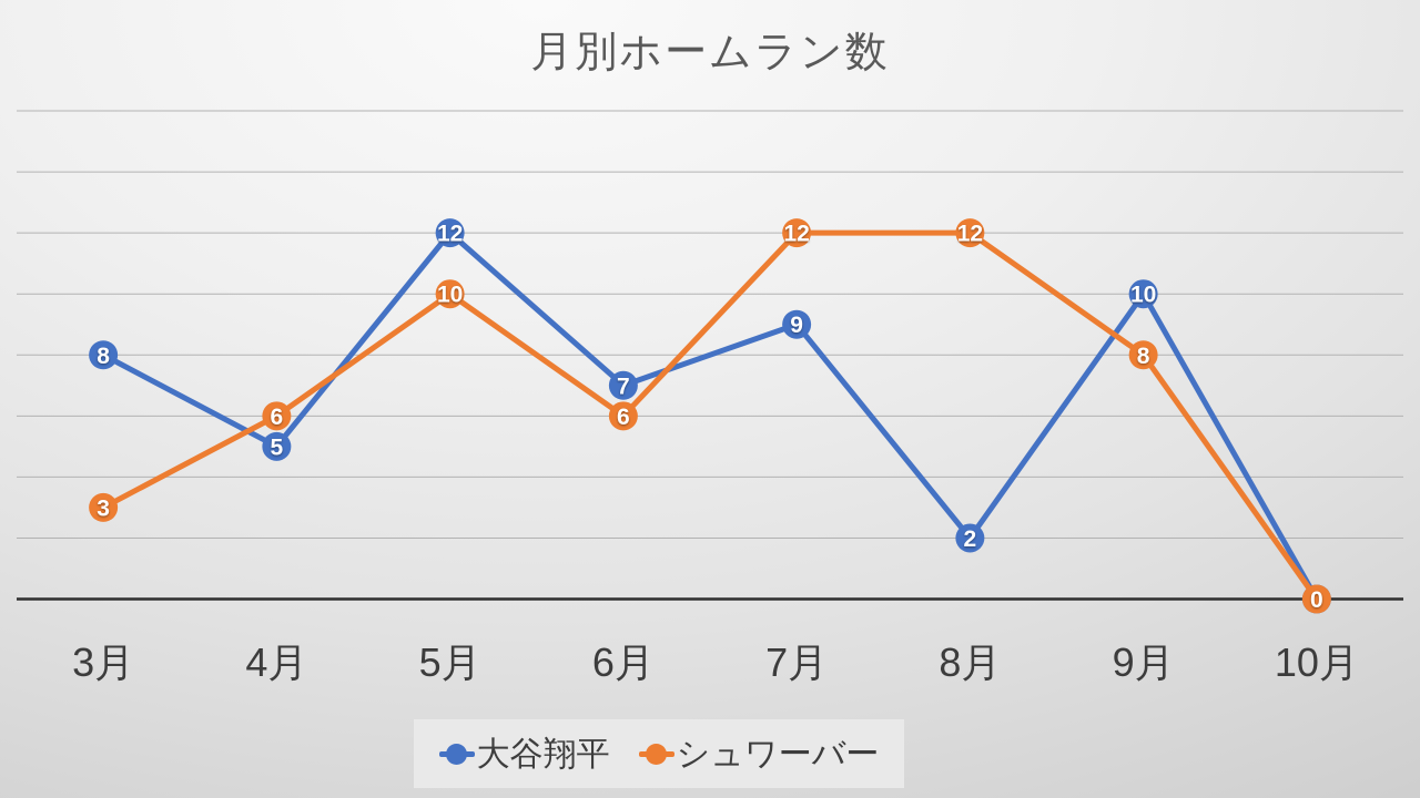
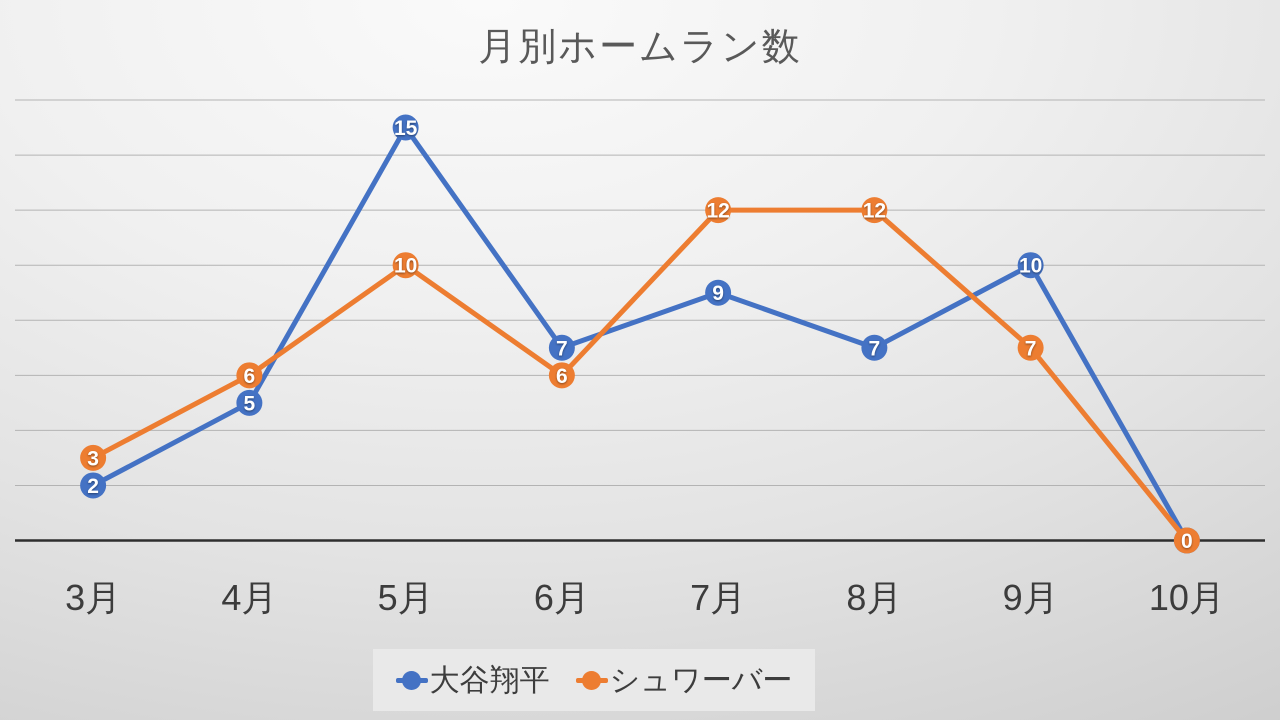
大谷翔平/3月: 8 -> 2
大谷翔平/5月: 12 -> 15
大谷翔平/8月: 2 -> 7
シュワーバー/9月: 8 -> 7
